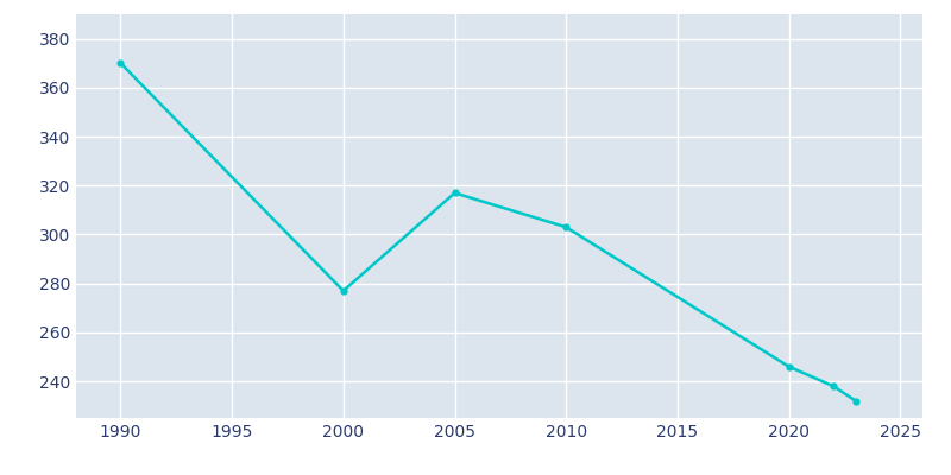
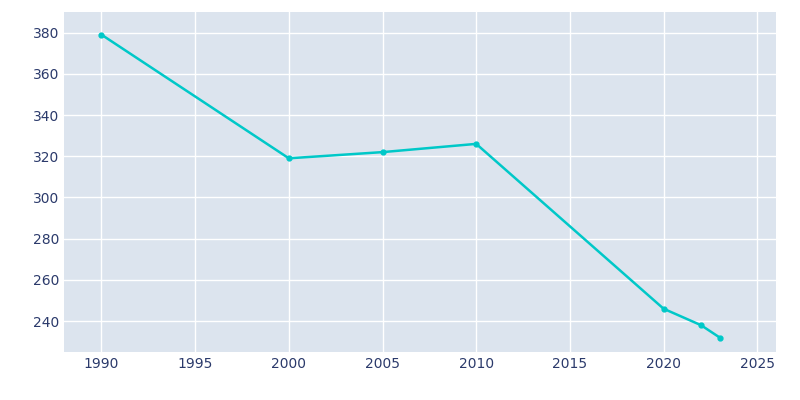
1990: 370 -> 379
2000: 277 -> 319
2005: 317 -> 322
2010: 303 -> 326
